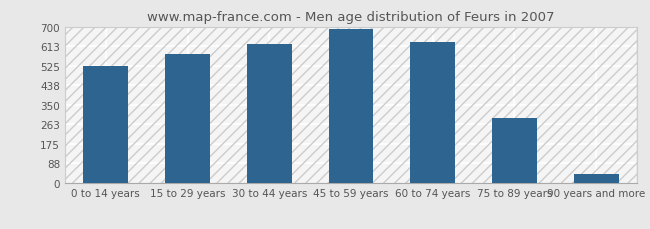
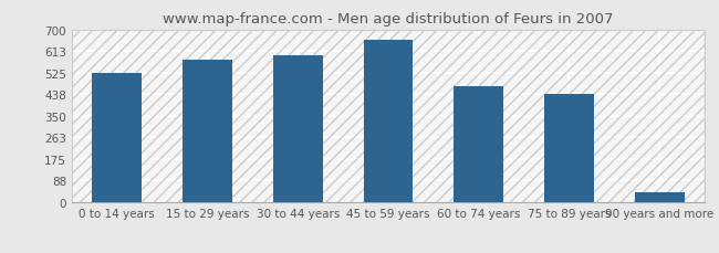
30 to 44 years: 623 -> 595
45 to 59 years: 690 -> 660
60 to 74 years: 630 -> 470
75 to 89 years: 290 -> 440
